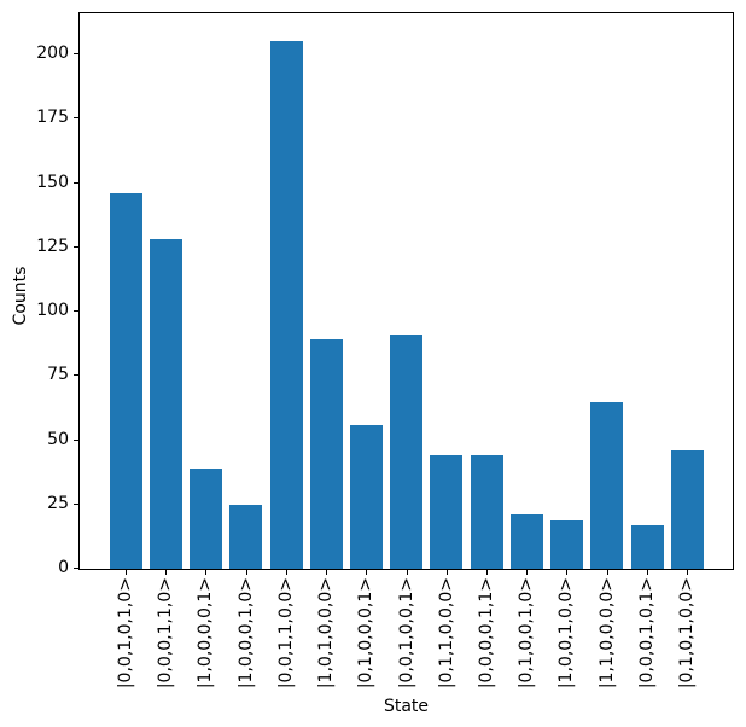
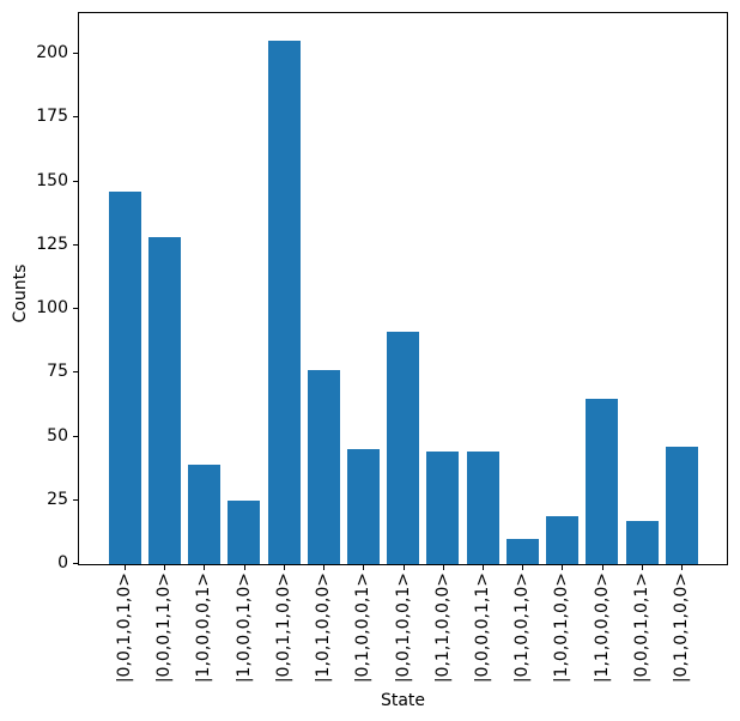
|1,0,1,0,0,0>: 89 -> 76
|0,1,0,0,0,1>: 56 -> 45
|0,1,0,0,1,0>: 21 -> 10
